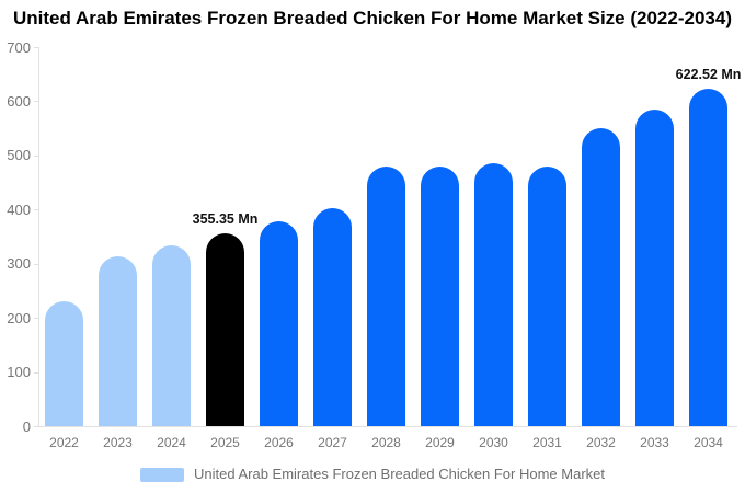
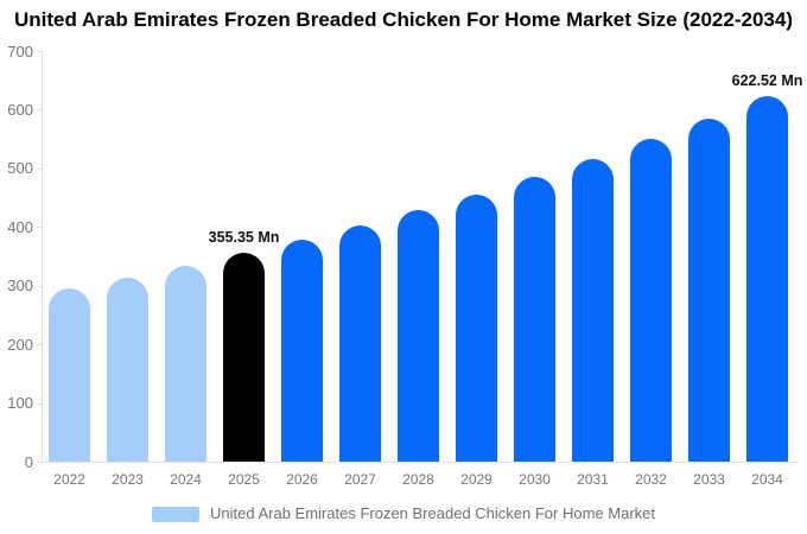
2022: 230 -> 300
2028: 480 -> 430
2029: 480 -> 460
2031: 480 -> 520
